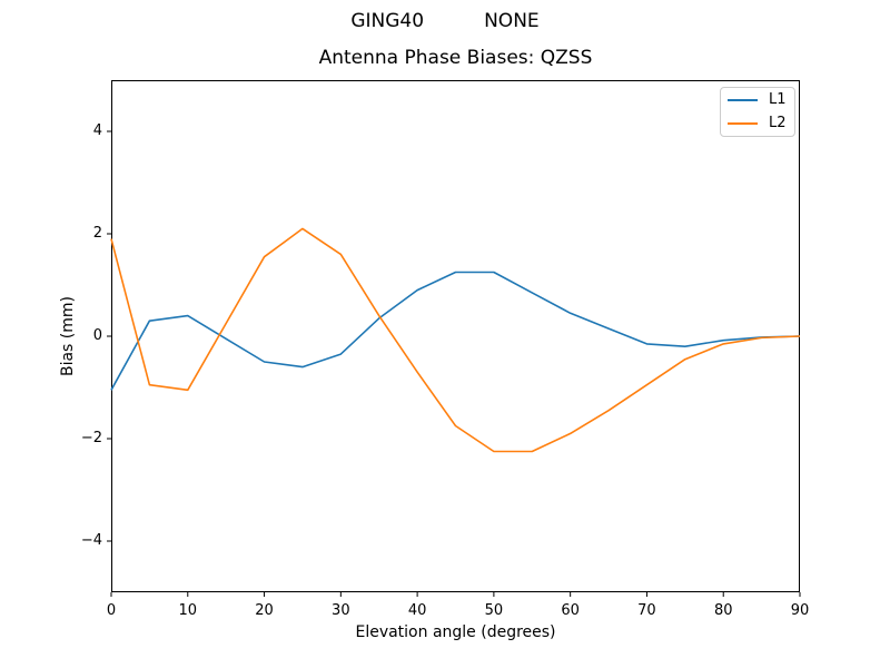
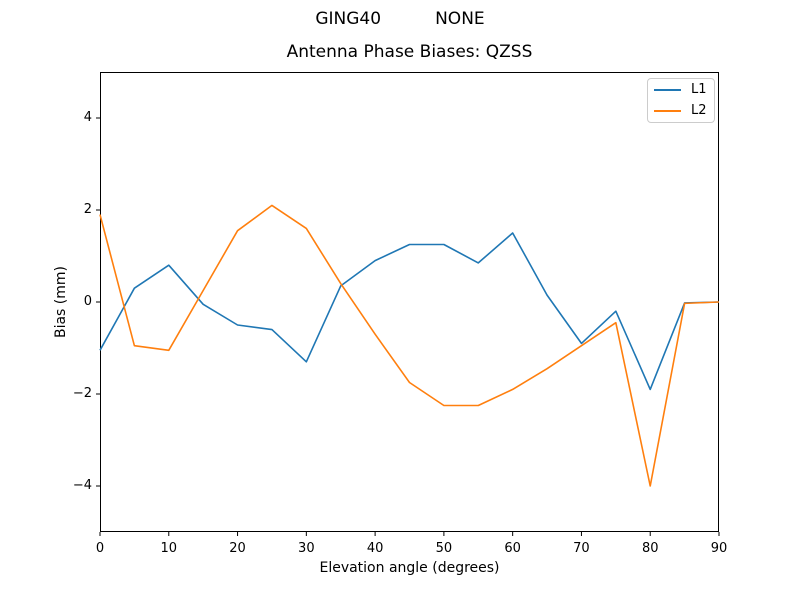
L1/10: 0.4 -> 0.8
L1/30: -0.3 -> -1.3
L1/60: 0.5 -> 1.5
L1/70: -0.1 -> -0.9
L1/80: -0.1 -> -1.9
L2/80: -0.1 -> -4.0
